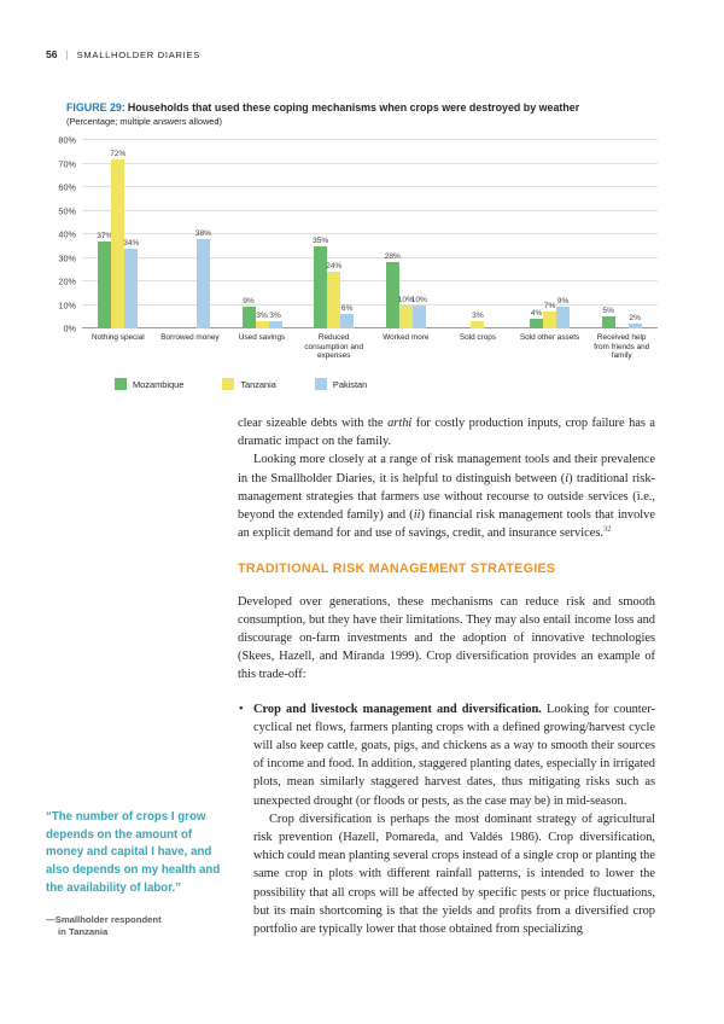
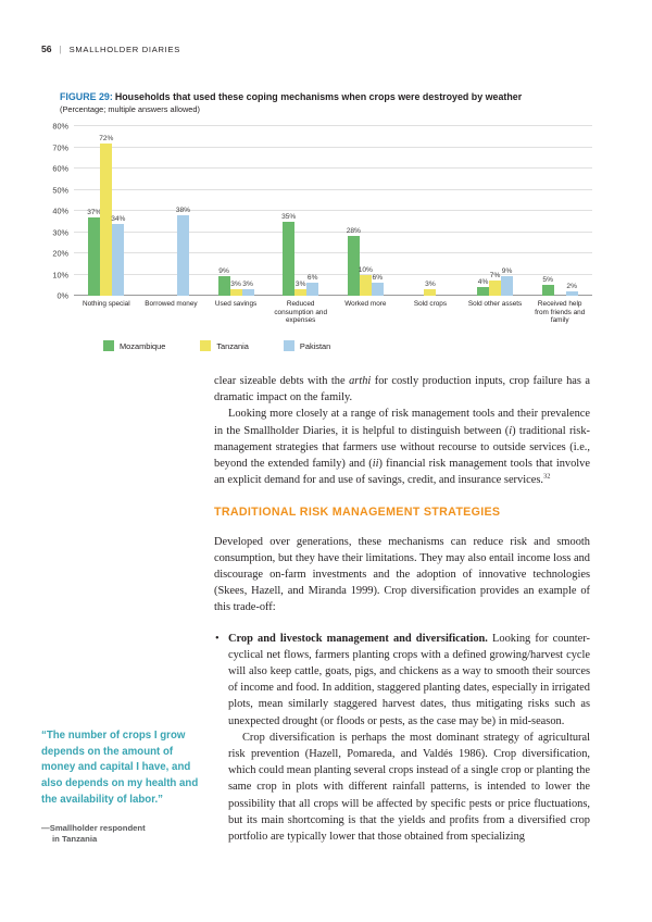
Tanzania/Reduced consumption and expenses: 24% -> 3%
Pakistan/Worked more: 10% -> 6%
